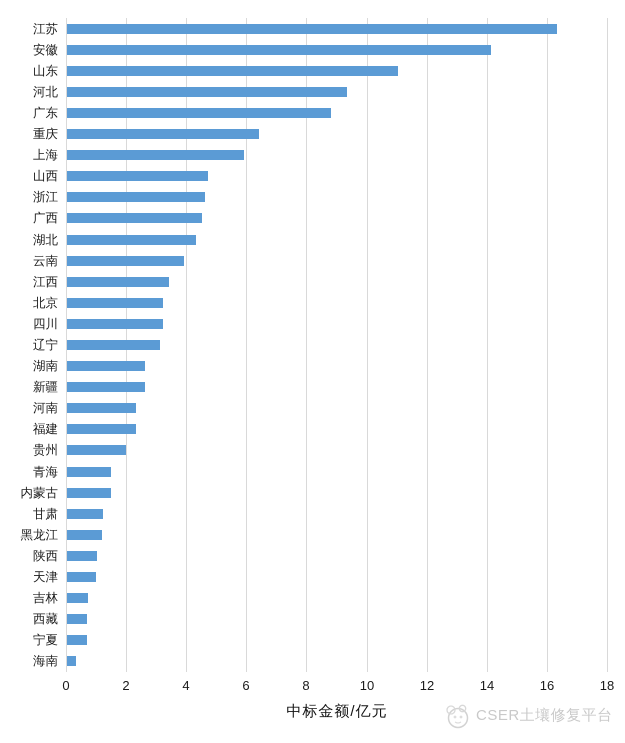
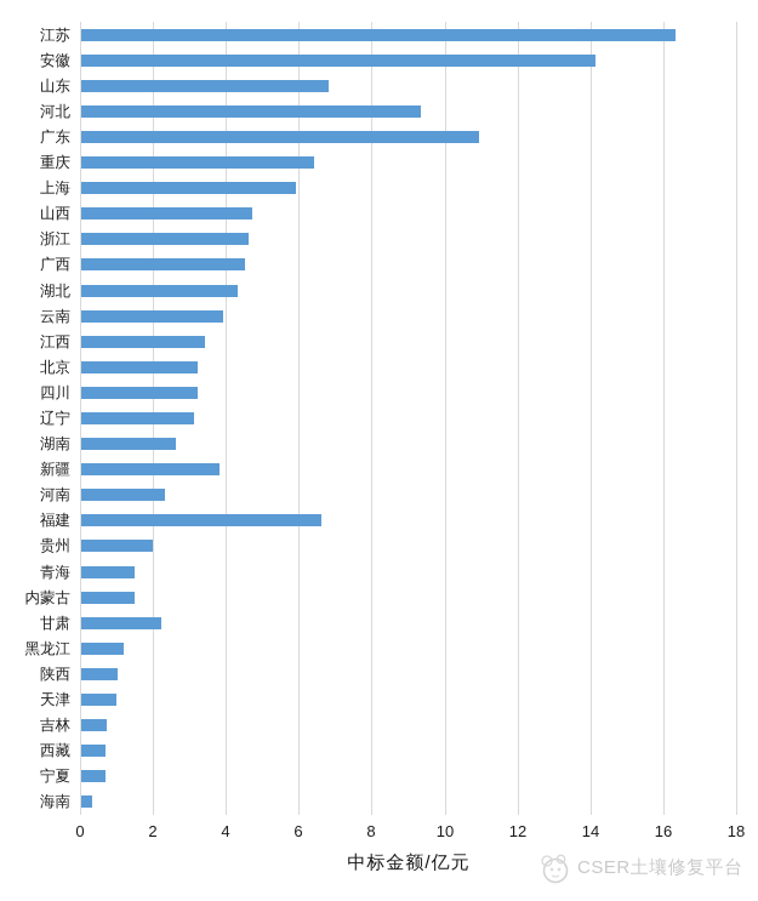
山东: 11.0 -> 6.8
广东: 8.8 -> 10.9
新疆: 2.6 -> 3.8
福建: 2.3 -> 6.6
甘肃: 1.2 -> 2.2
